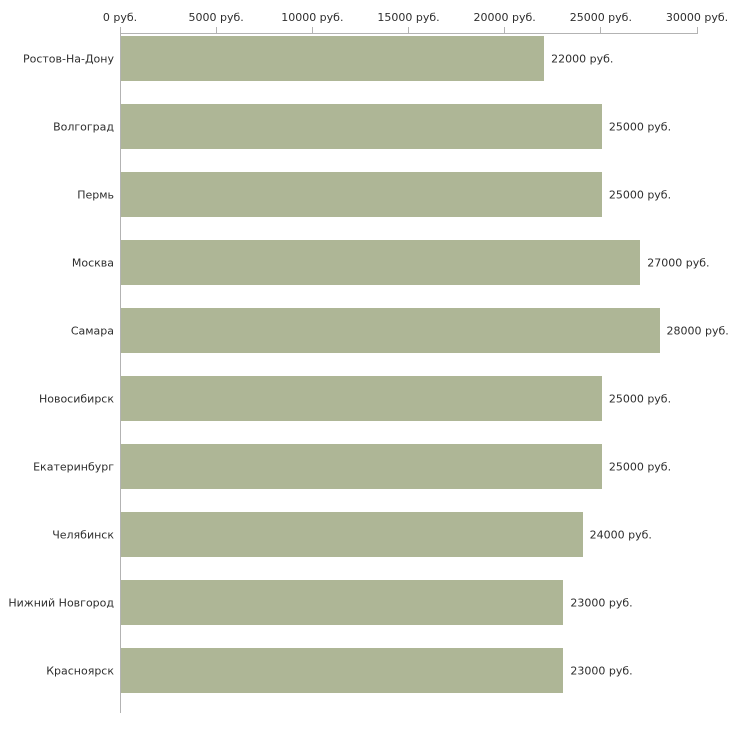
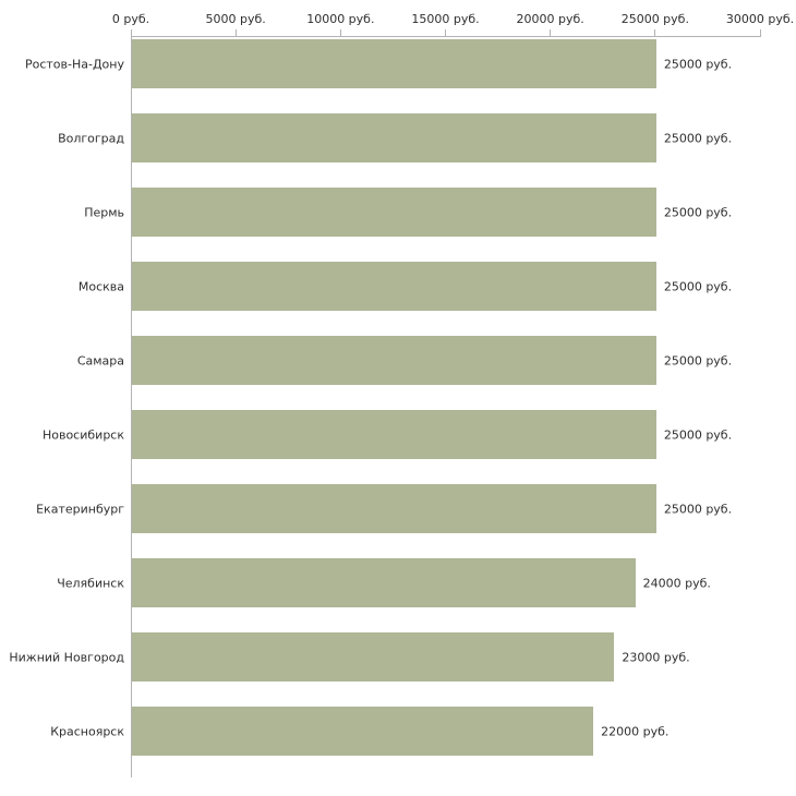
Ростов-На-Дону: 22000 -> 25000
Москва: 27000 -> 25000
Самара: 28000 -> 25000
Красноярск: 23000 -> 22000
